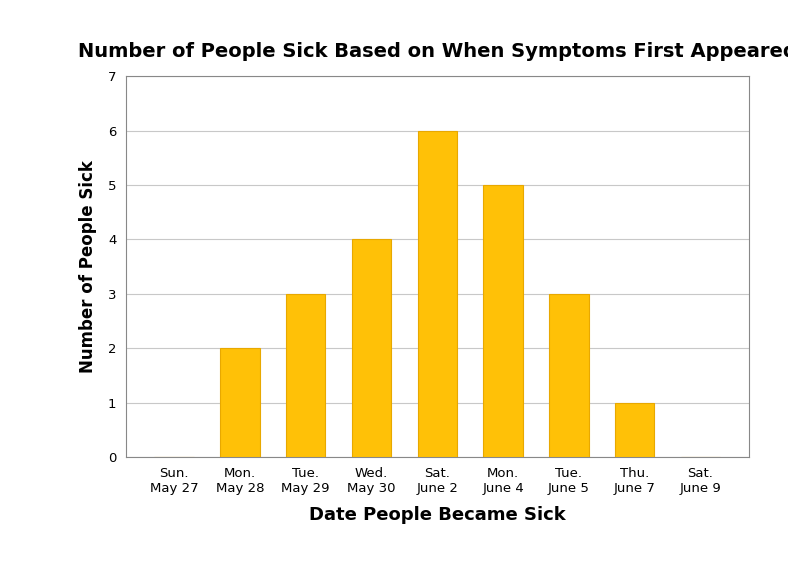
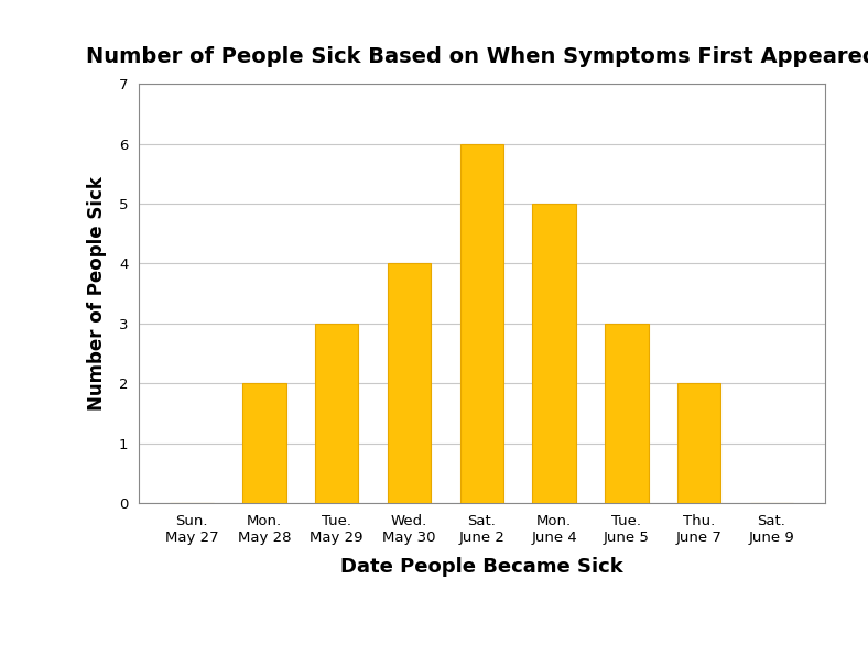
Thu. June 7: 1 -> 2
